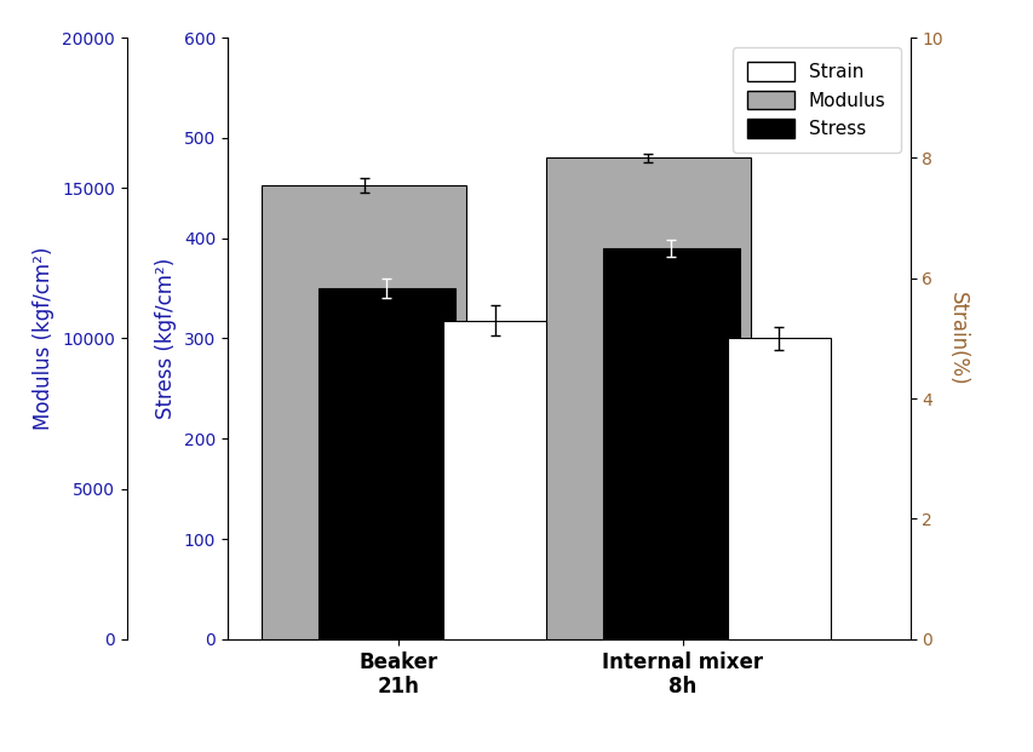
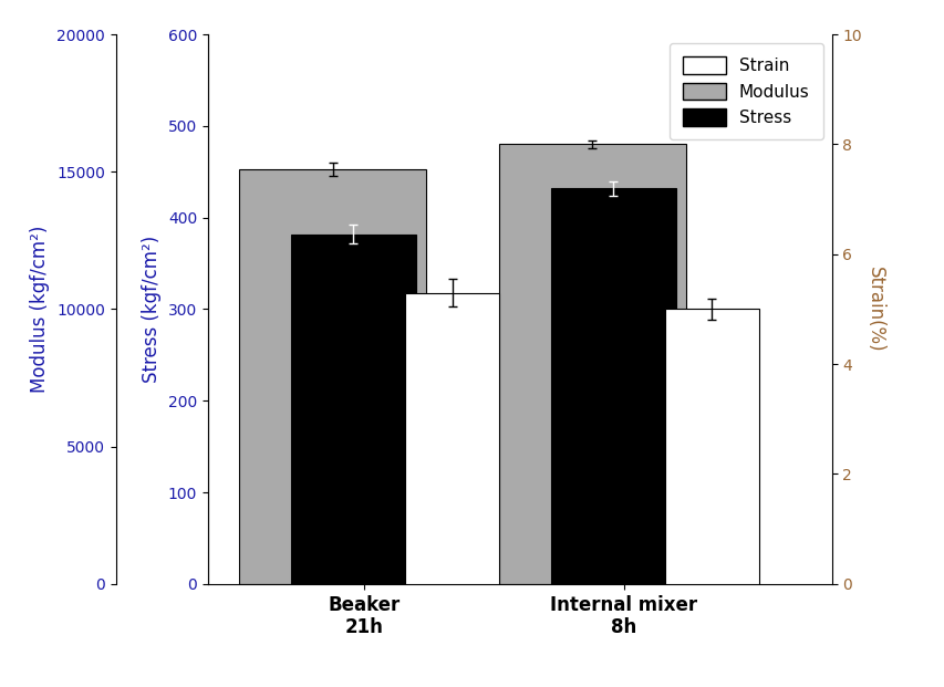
Stress/Beaker 21h: 350 -> 382
Stress/Internal mixer 8h: 390 -> 432
